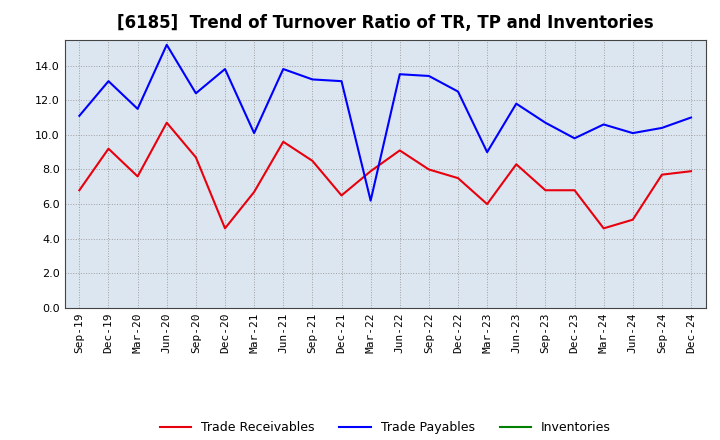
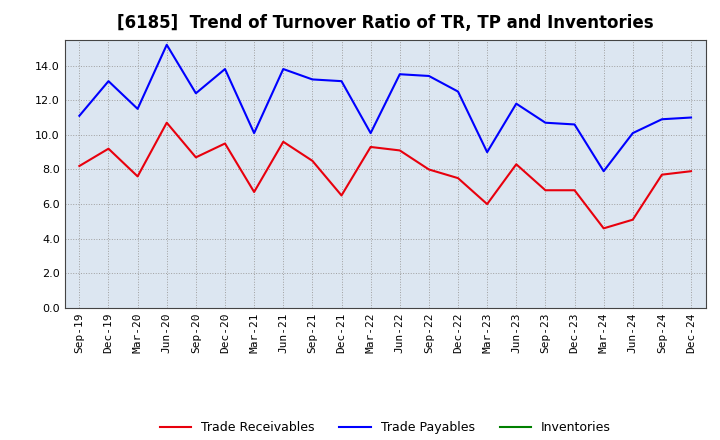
Trade Receivables/Sep-19: 6.8 -> 8.2
Trade Receivables/Dec-20: 4.6 -> 9.5
Trade Receivables/Mar-22: 7.9 -> 9.3
Trade Payables/Mar-22: 6.2 -> 10.1
Trade Payables/Dec-23: 9.8 -> 10.6
Trade Payables/Mar-24: 10.6 -> 7.9
Trade Payables/Sep-24: 10.4 -> 10.9
